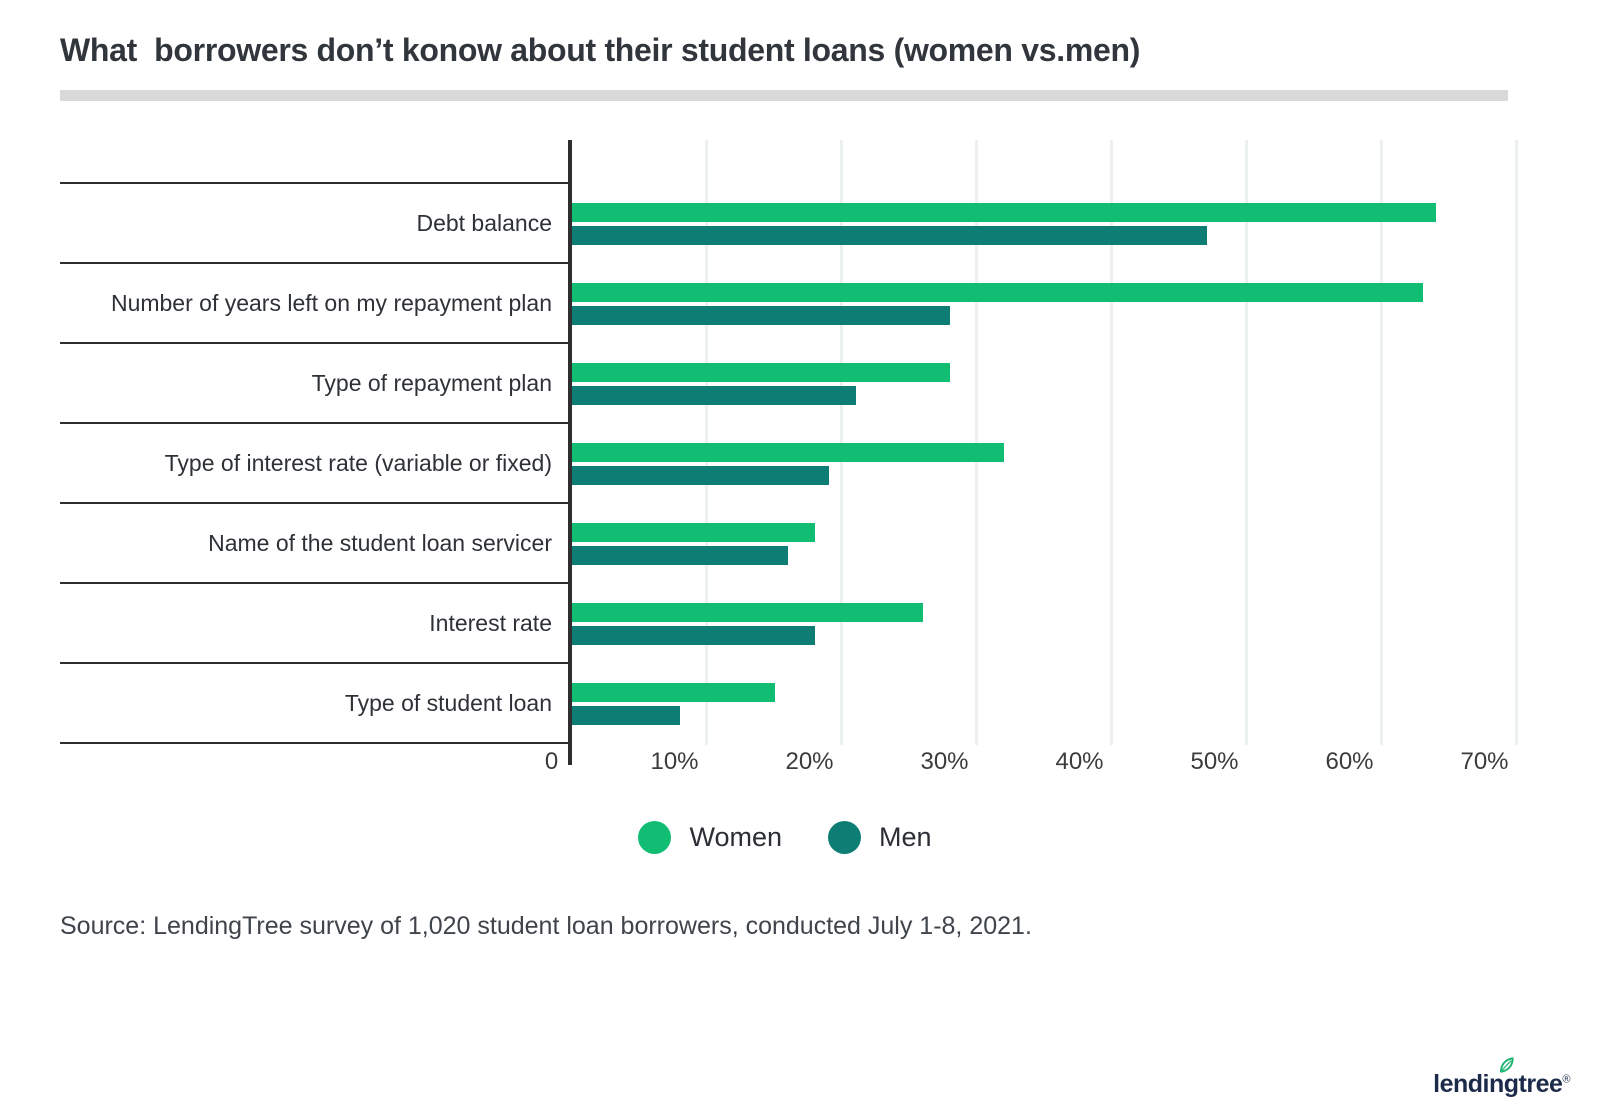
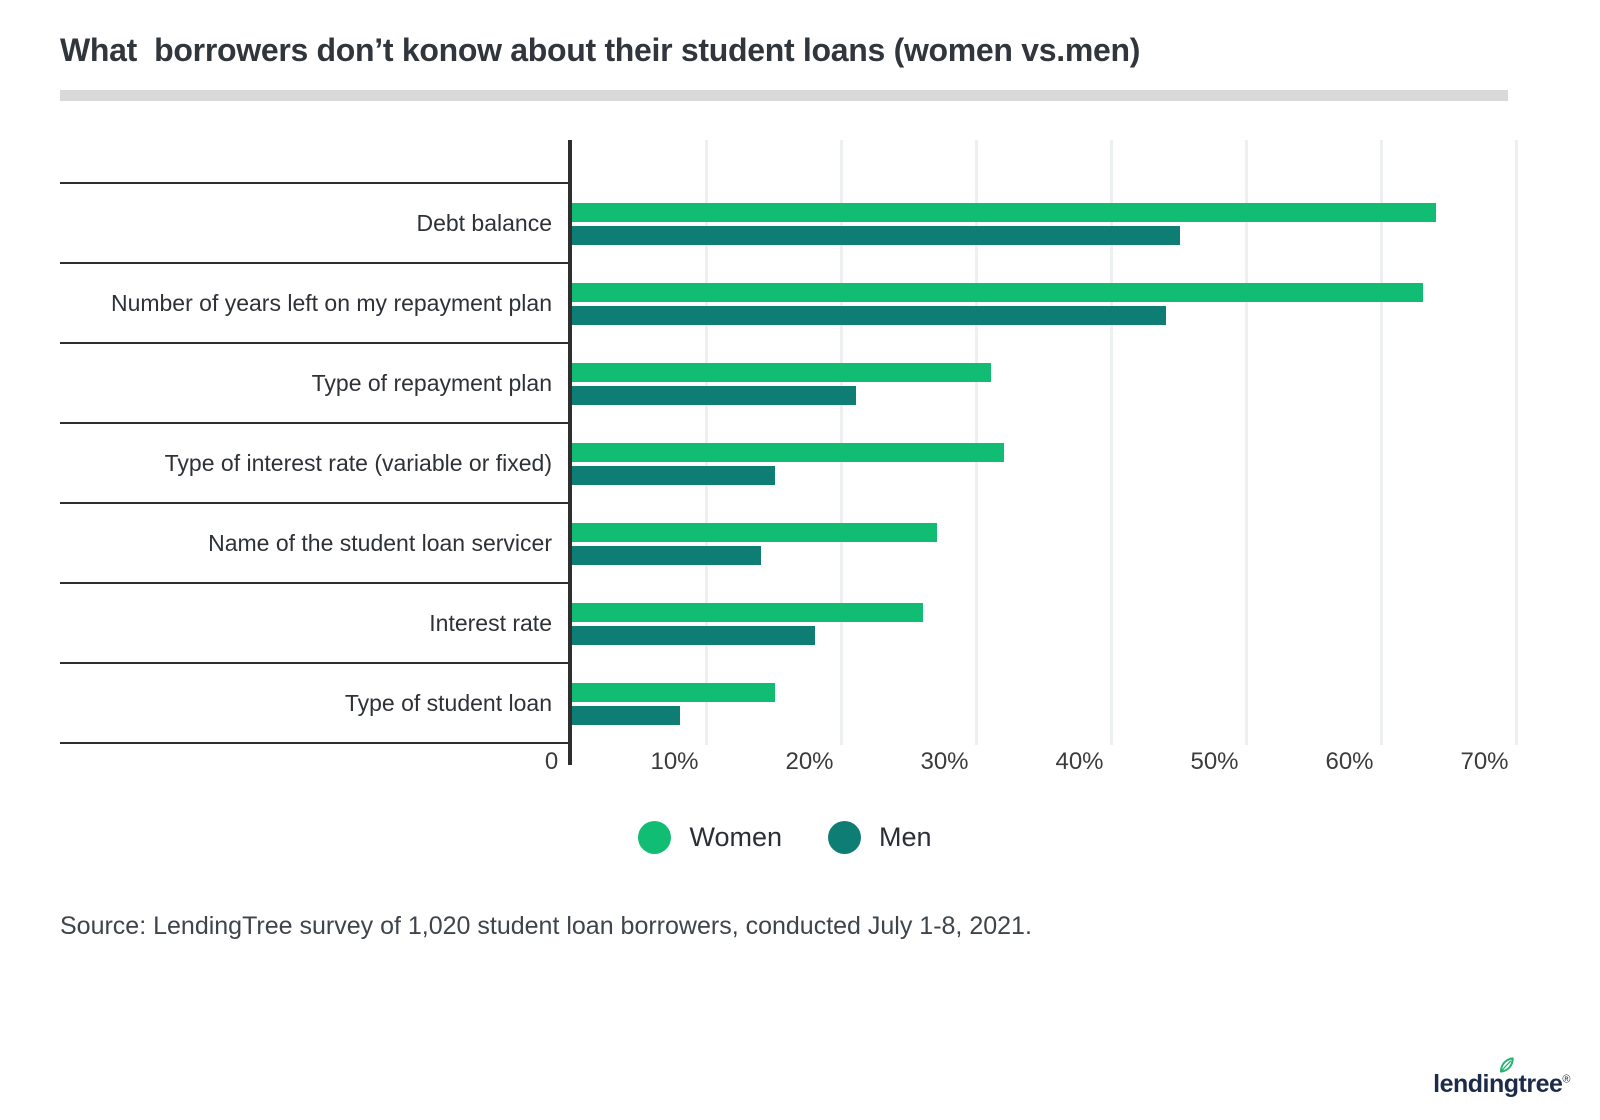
Men/Debt balance: 47% -> 45%
Men/Number of years left on my repayment plan: 28% -> 44%
Women/Type of repayment plan: 28% -> 31%
Men/Type of interest rate (variable or fixed): 19% -> 15%
Women/Name of the student loan servicer: 18% -> 27%
Men/Name of the student loan servicer: 16% -> 14%
